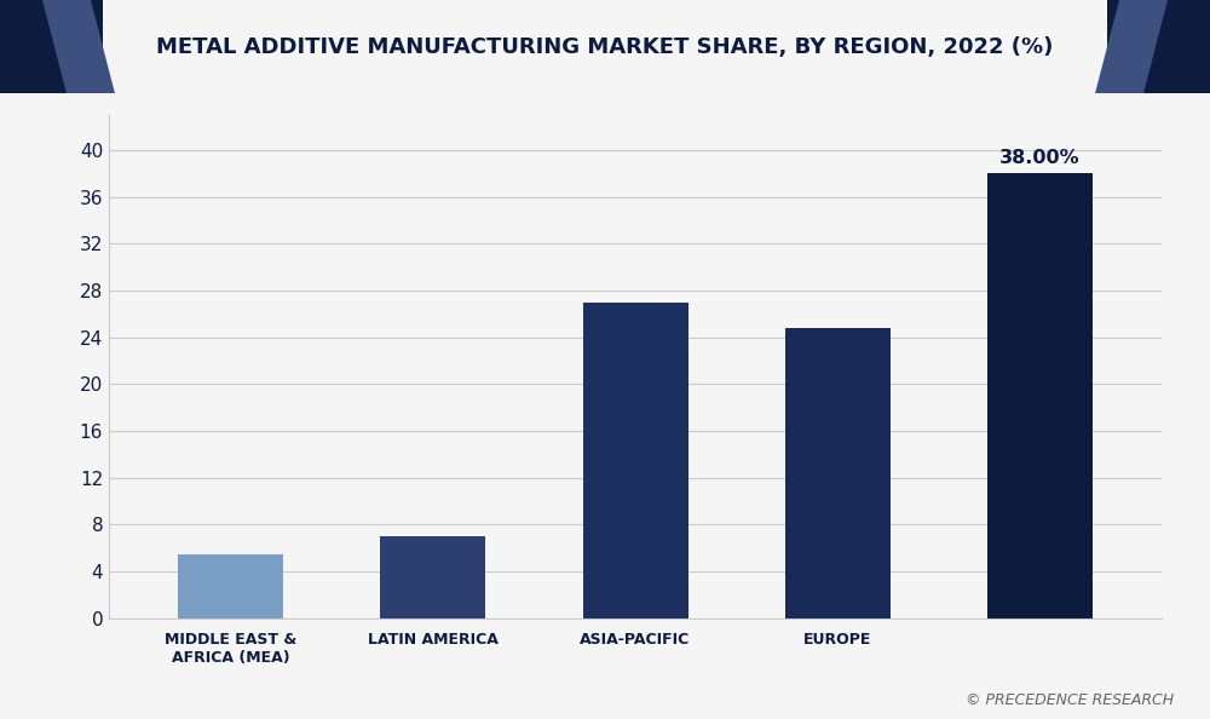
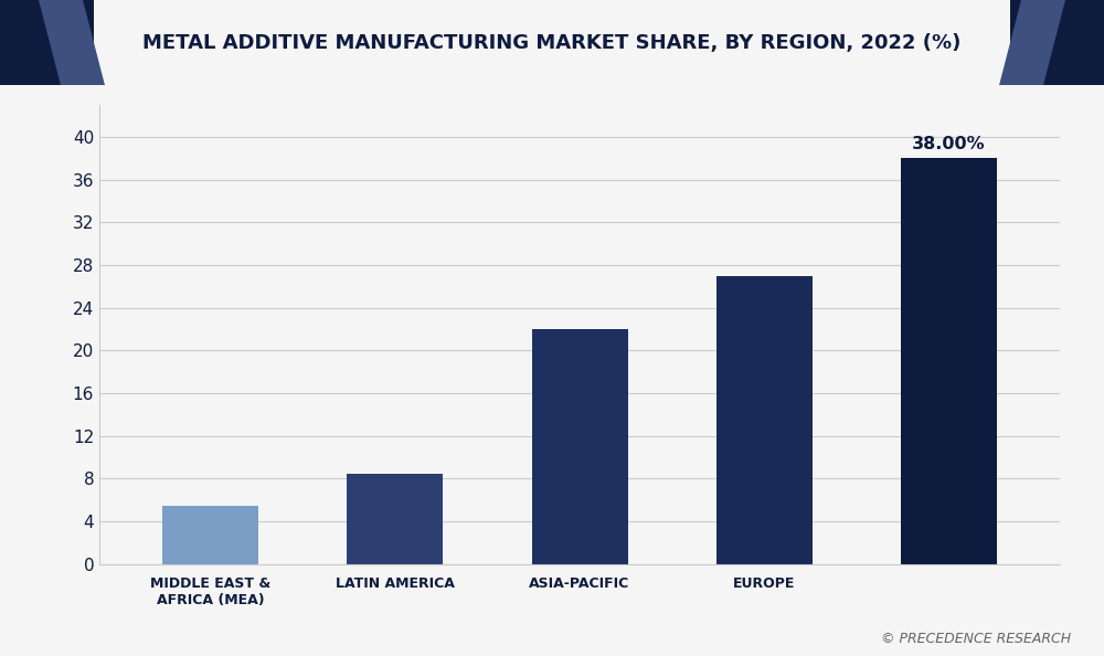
LATIN AMERICA: 7.0 -> 8.5
ASIA-PACIFIC: 27.0 -> 22.0
EUROPE: 24.8 -> 27.0
